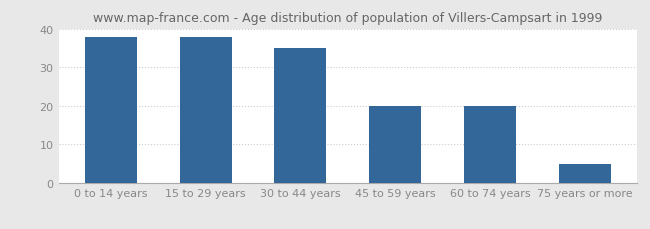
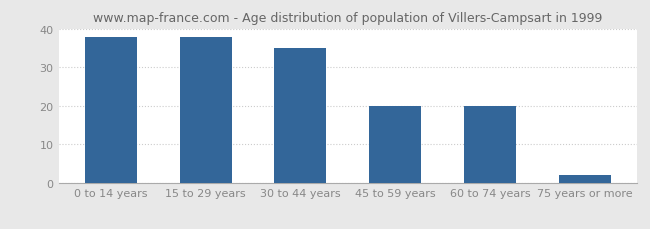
75 years or more: 5 -> 2
